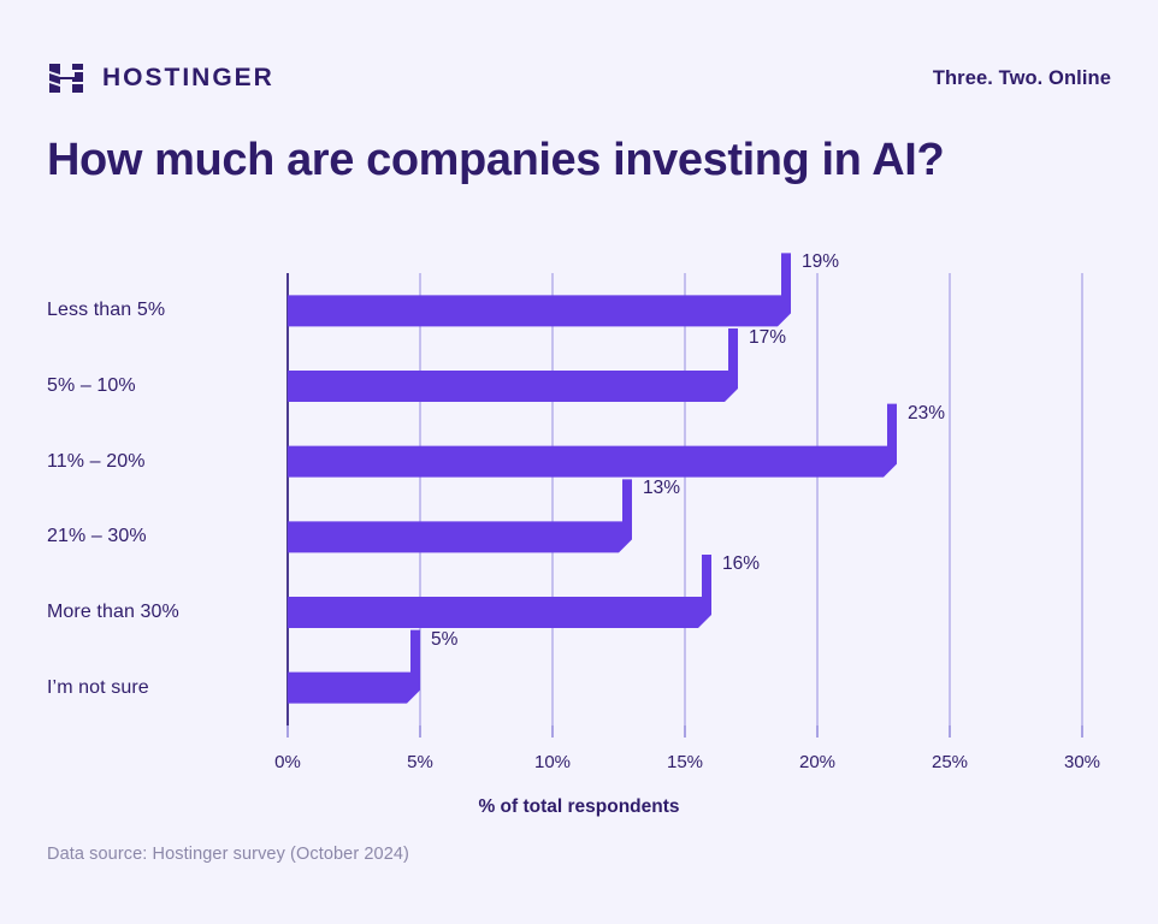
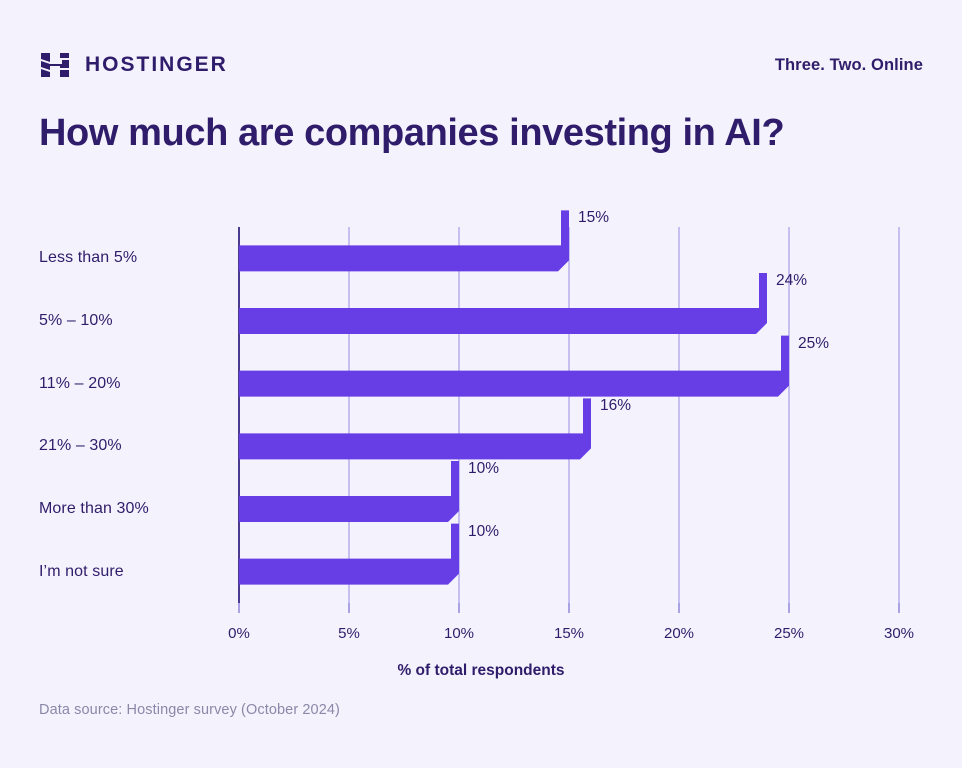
Less than 5%: 19% -> 15%
5% – 10%: 17% -> 24%
11% – 20%: 23% -> 25%
21% – 30%: 13% -> 16%
More than 30%: 16% -> 10%
I’m not sure: 5% -> 10%
